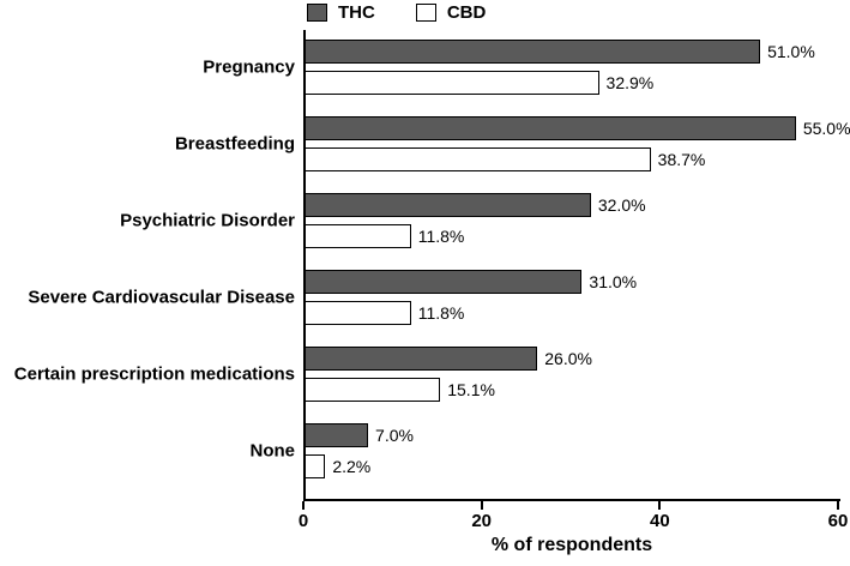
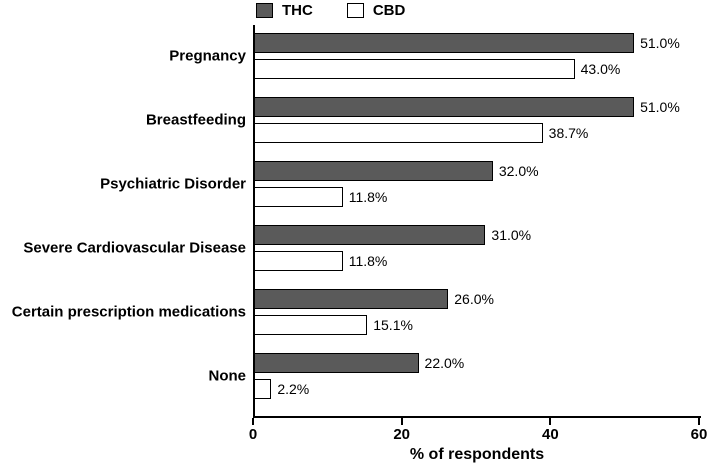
CBD/Pregnancy: 32.9% -> 43.0%
THC/Breastfeeding: 55.0% -> 51.0%
THC/None: 7.0% -> 22.0%
